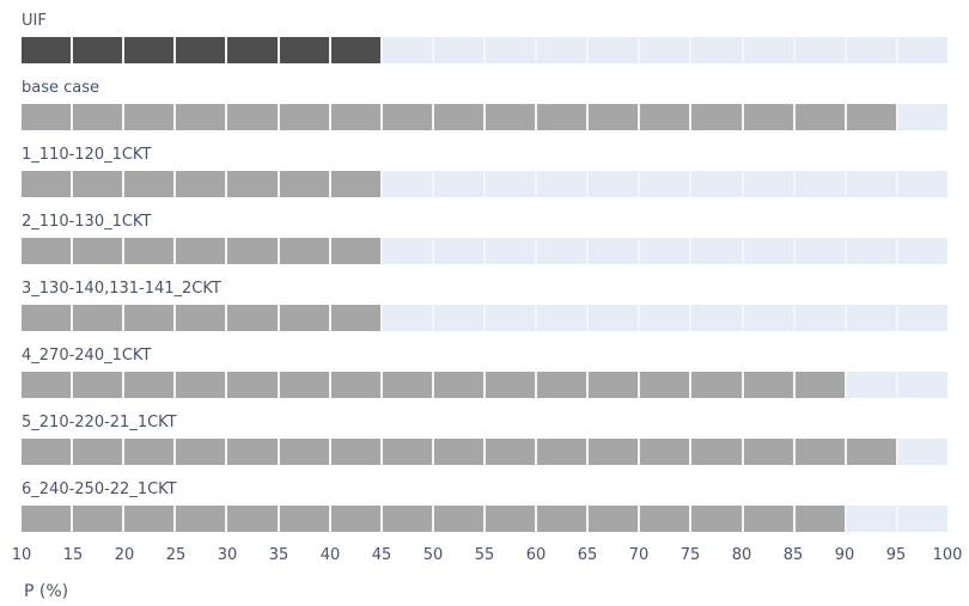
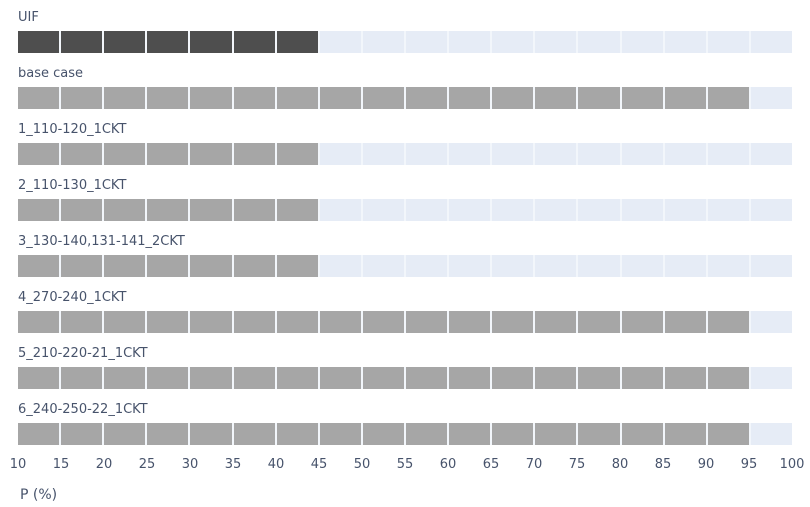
4_270-240_1CKT: 90 -> 95
5_210-220-21_1CKT: 92 -> 95
6_240-250-22_1CKT: 90 -> 95
